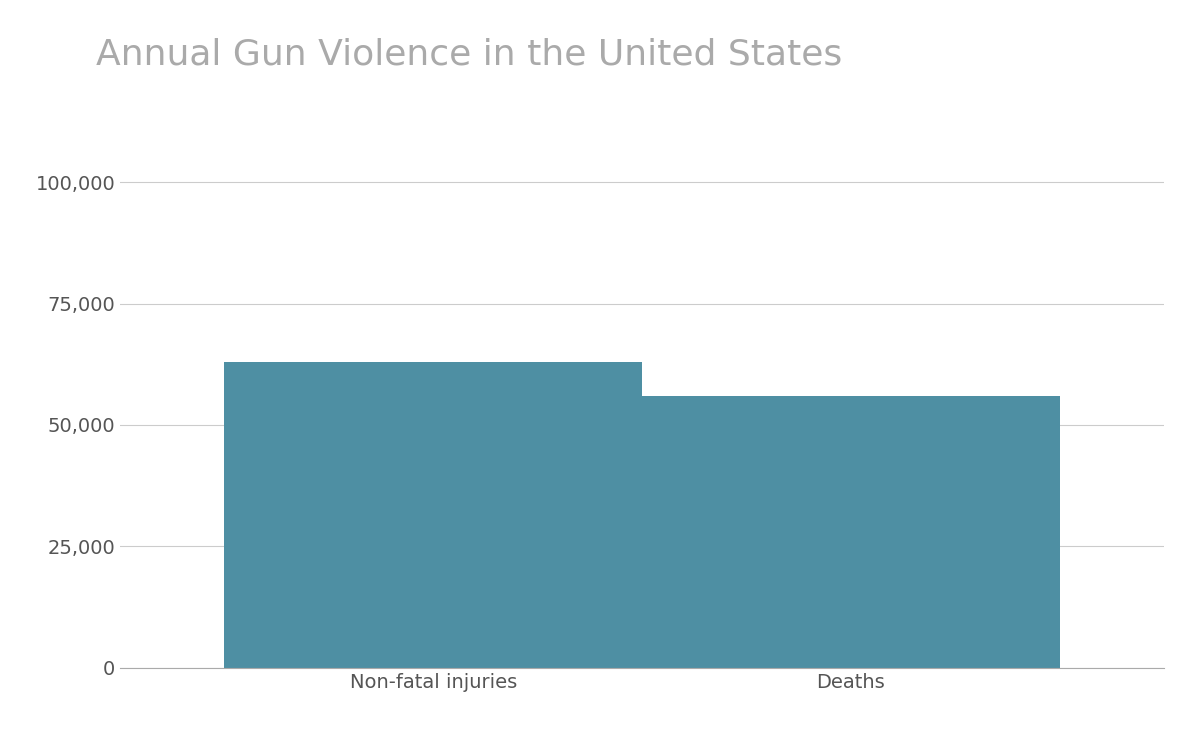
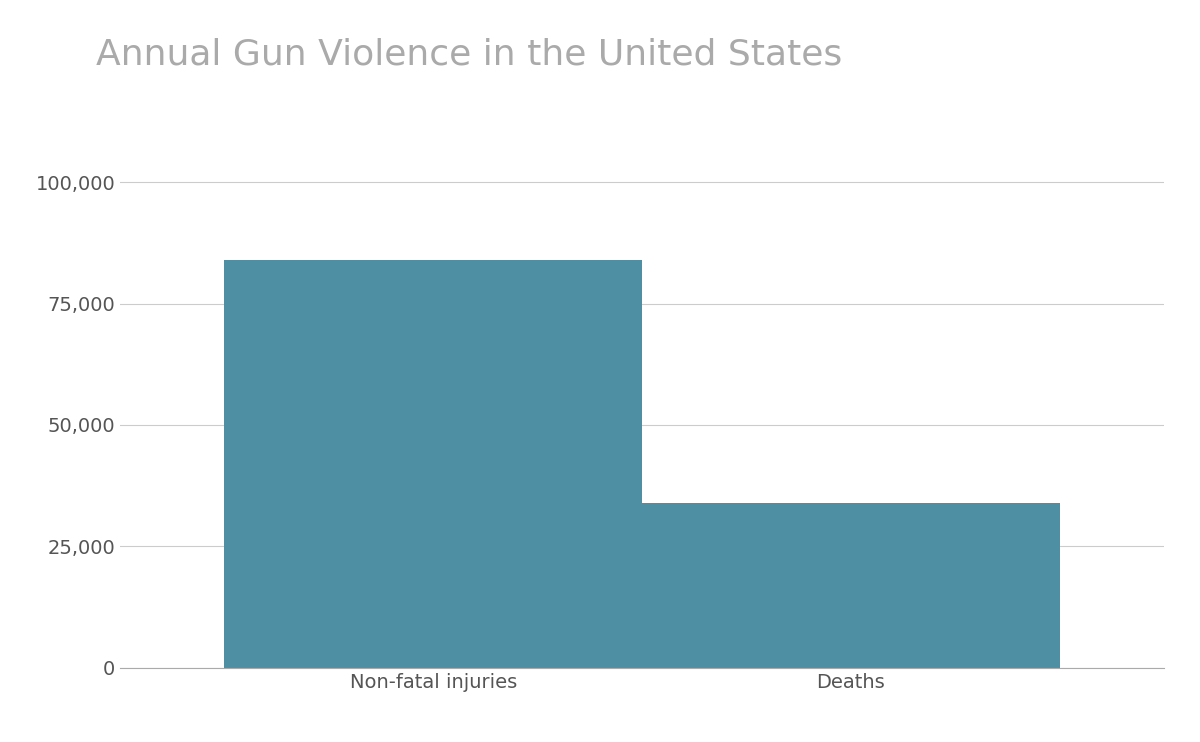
Non-fatal injuries: 63,000 -> 84,000
Deaths: 56,000 -> 34,000
